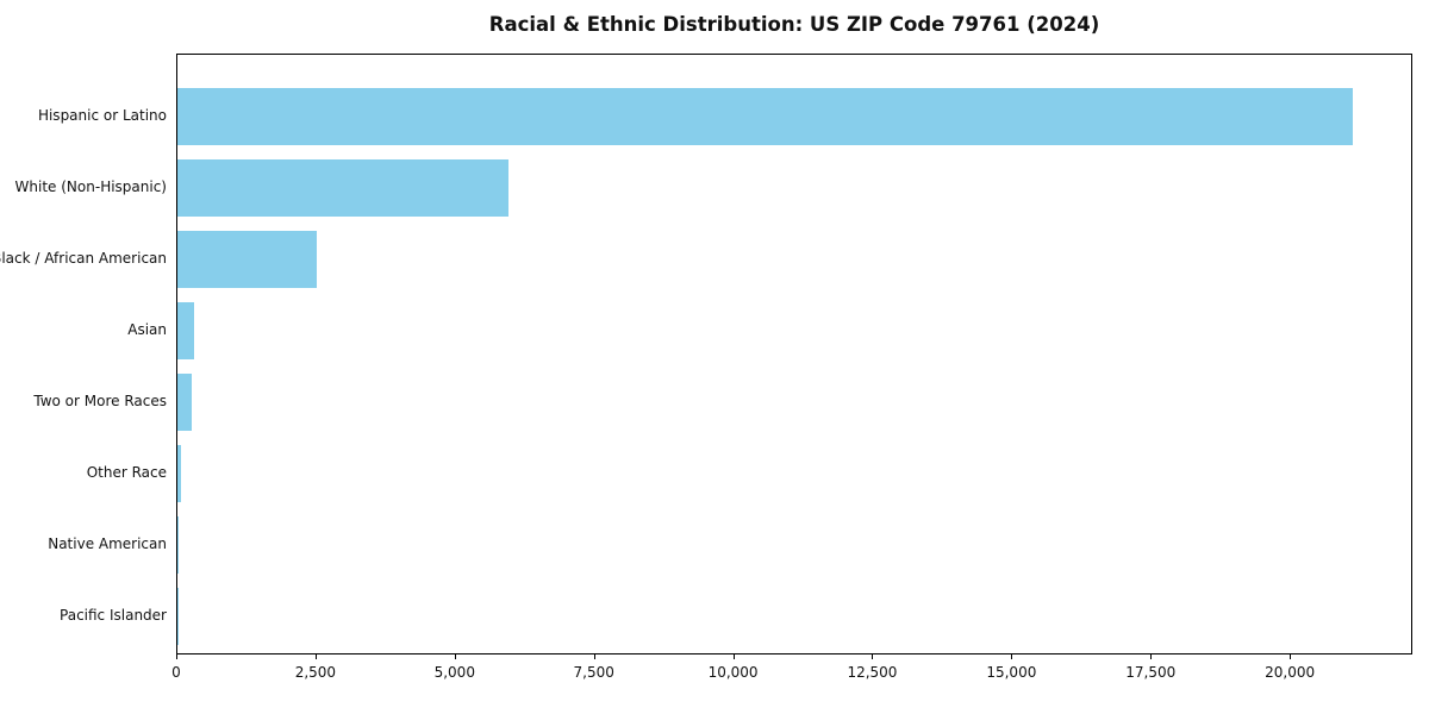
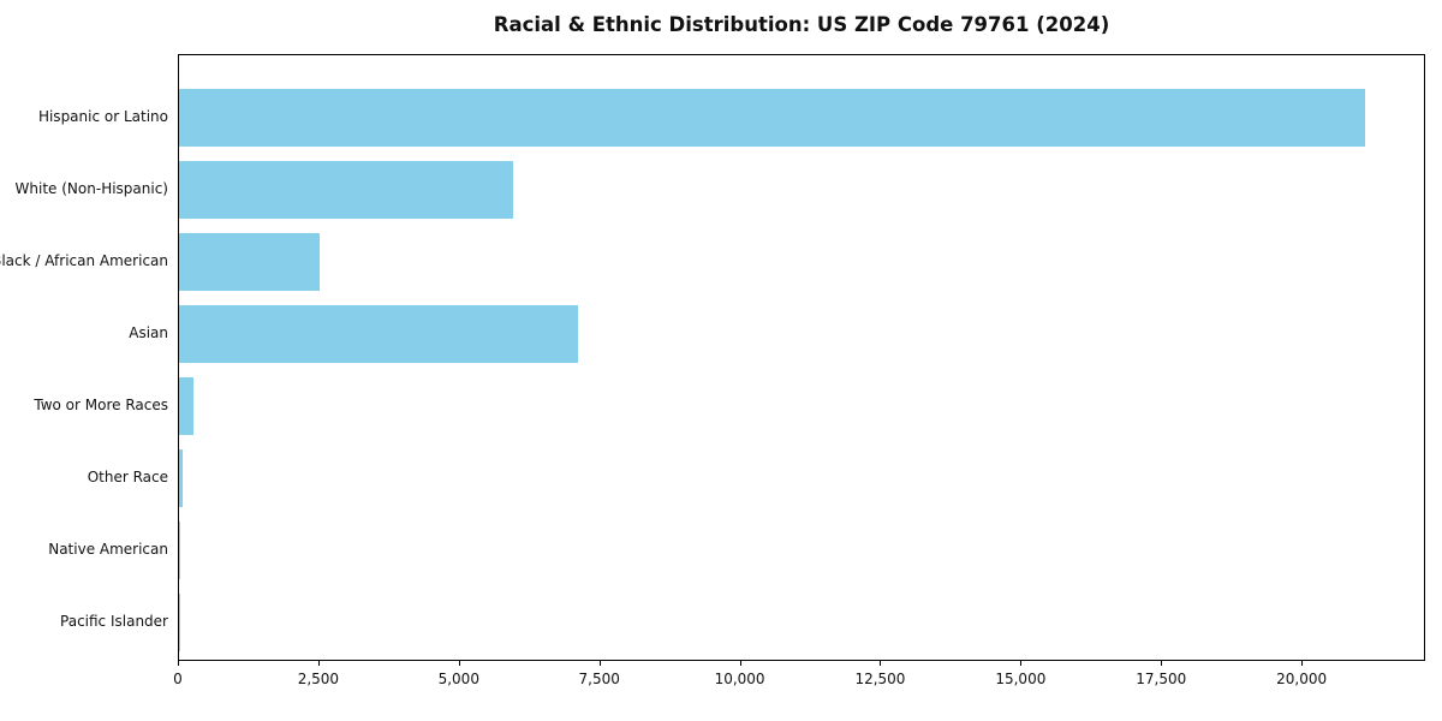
Asian: 300 -> 7100
